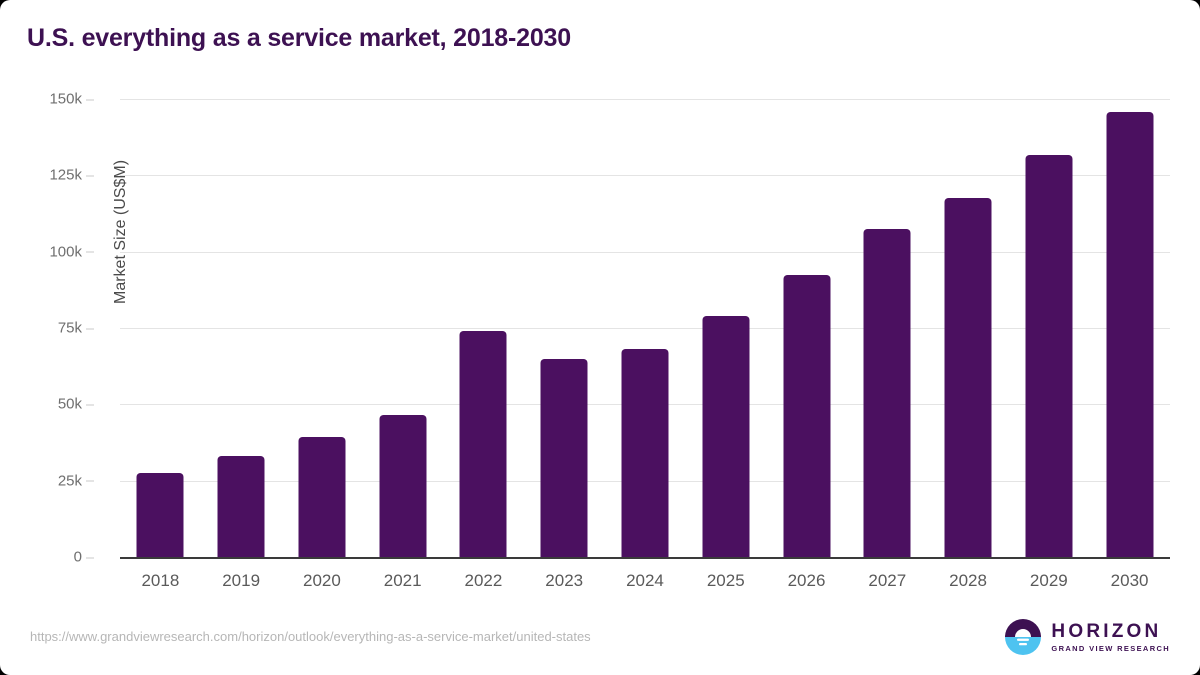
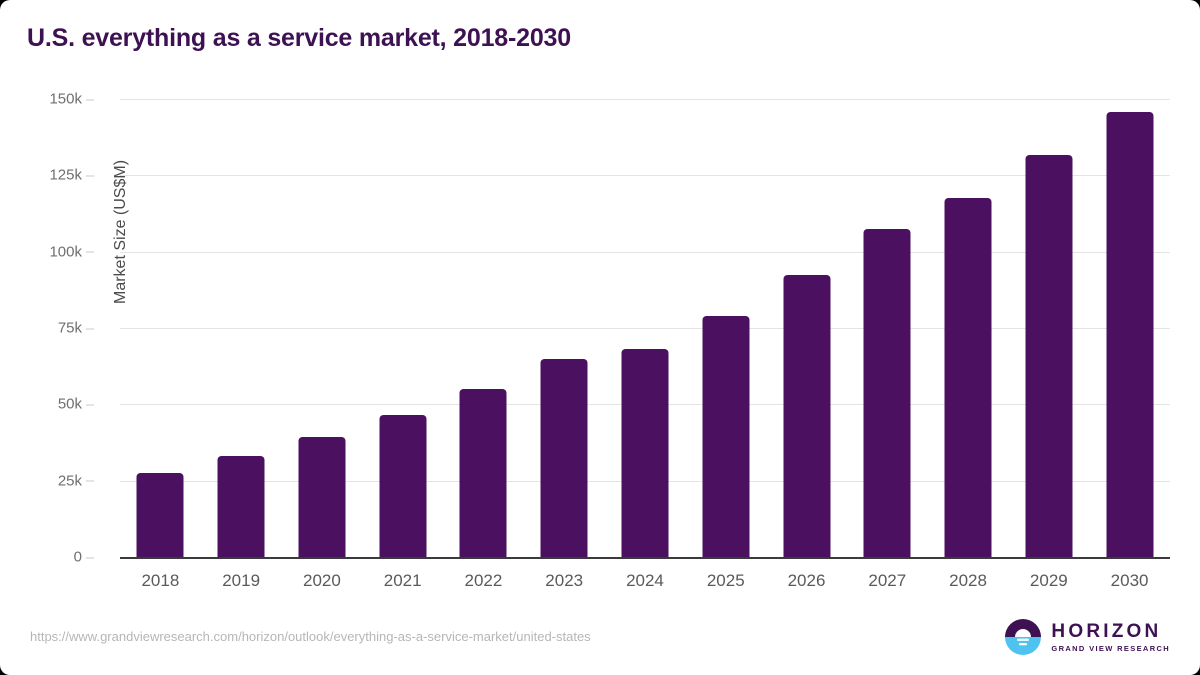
2022: 74k -> 55k
